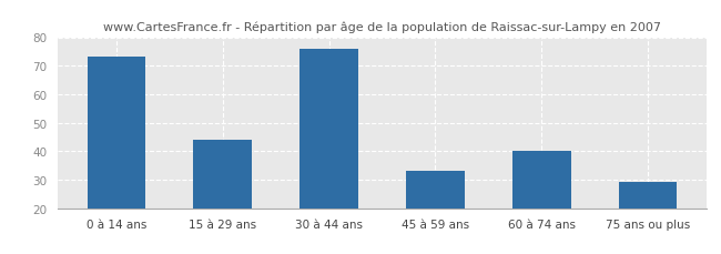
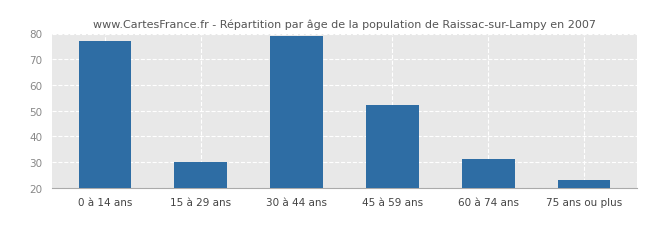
0 à 14 ans: 73 -> 77
15 à 29 ans: 44 -> 30
30 à 44 ans: 76 -> 79
45 à 59 ans: 33 -> 52
60 à 74 ans: 40 -> 31
75 ans ou plus: 29 -> 23
